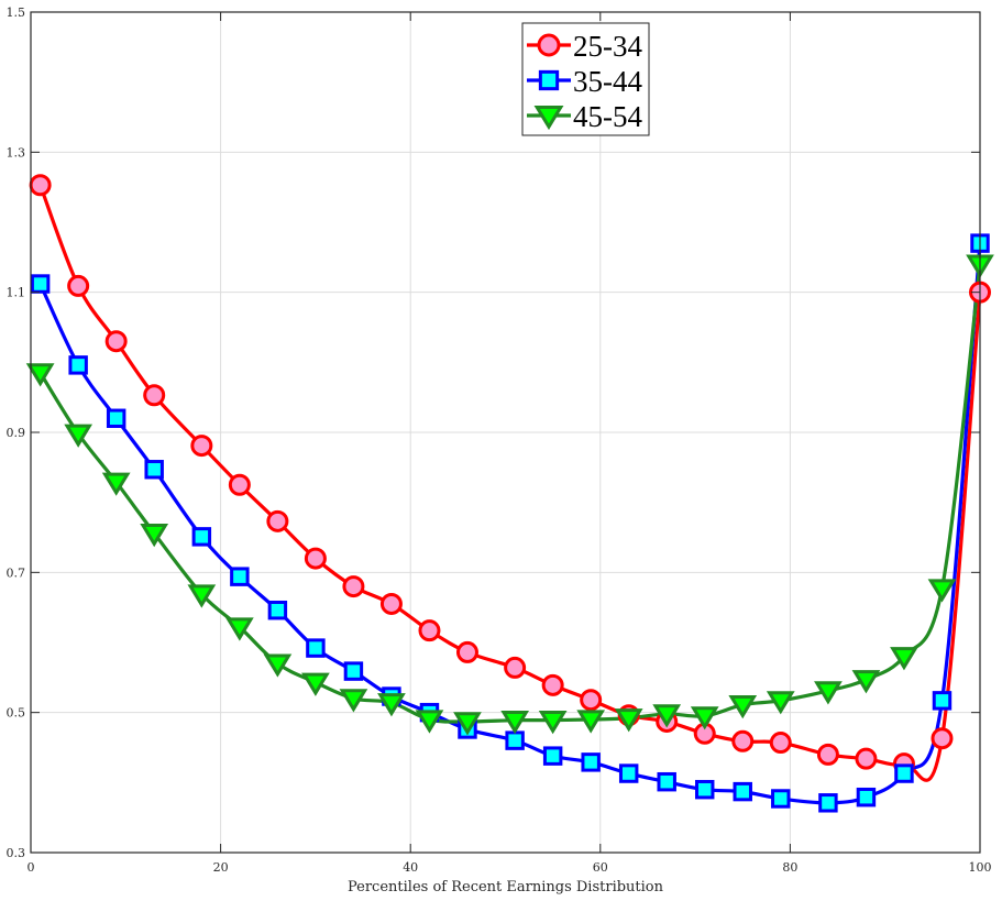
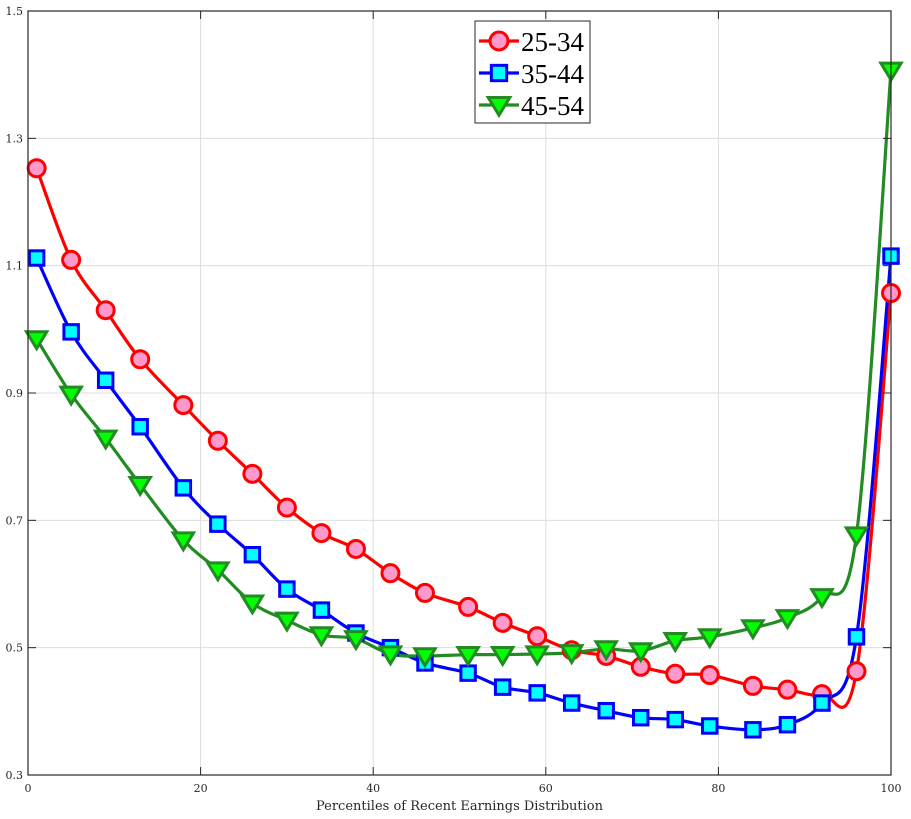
25-34/100: 1.10 -> 1.06
35-44/100: 1.17 -> 1.11
45-54/100: 1.14 -> 1.41
